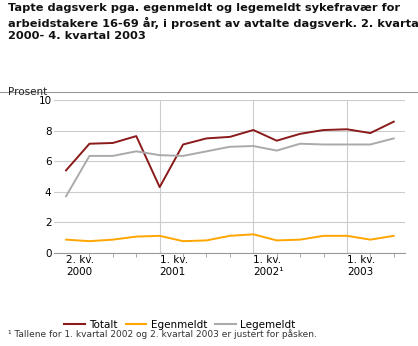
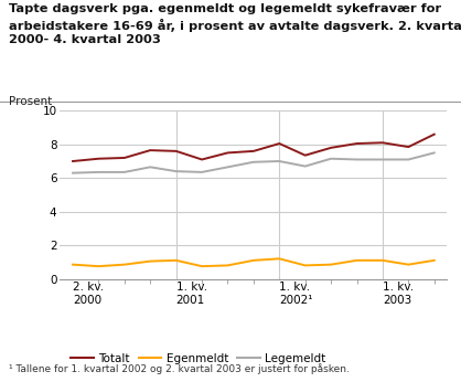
Totalt/2. kv. 2000: 5.4 -> 7.0
Legemeldt/2. kv. 2000: 3.7 -> 6.3
Totalt/1. kv. 2001: 4.3 -> 7.6
